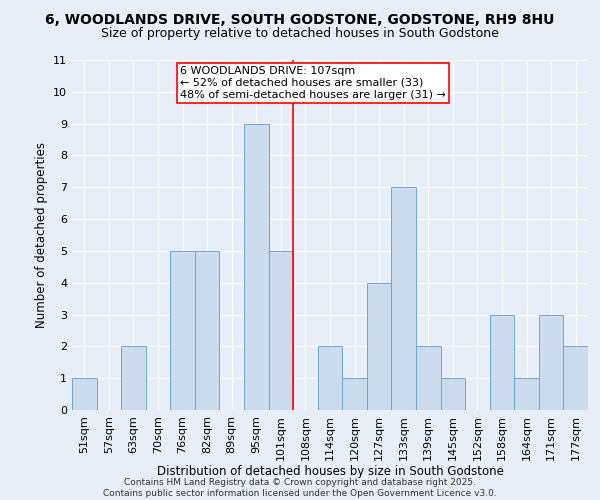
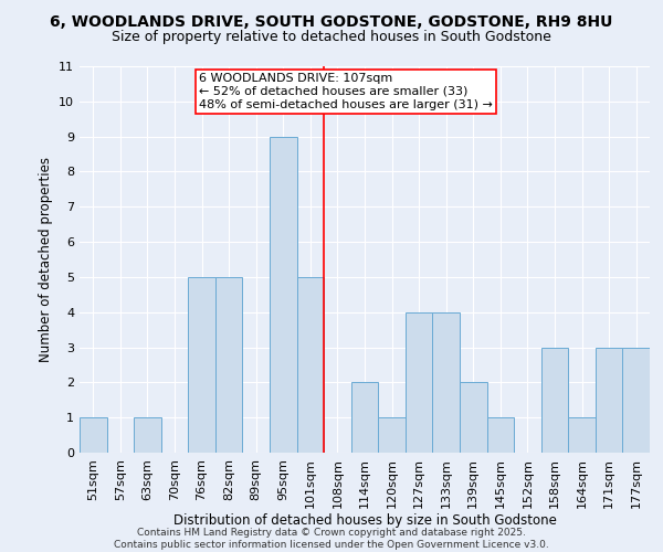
63sqm: 2 -> 1
133sqm: 7 -> 4
177sqm: 2 -> 3
